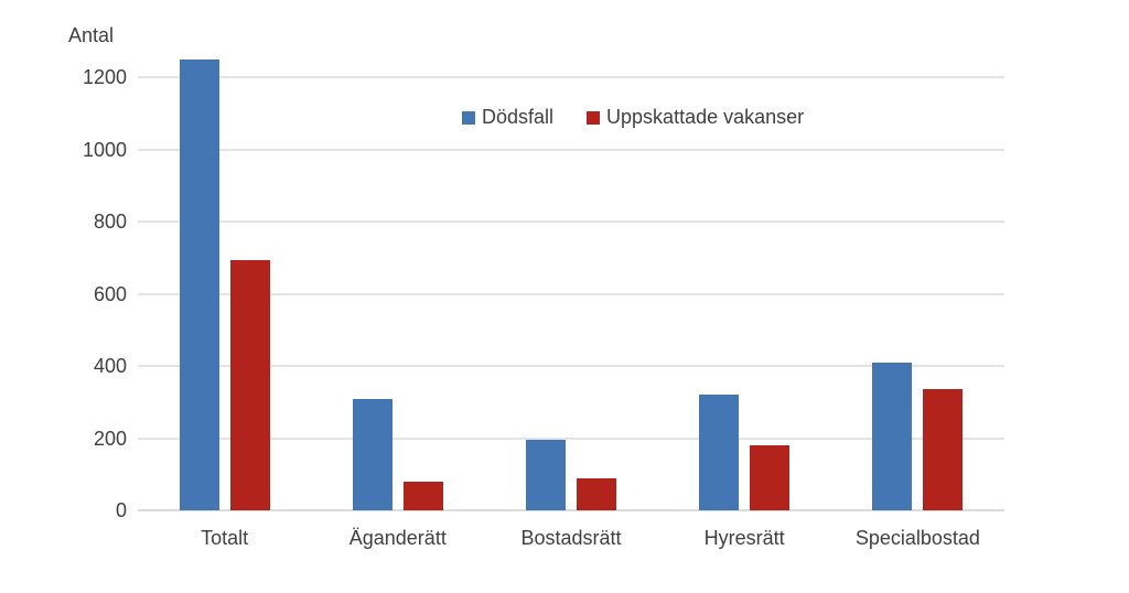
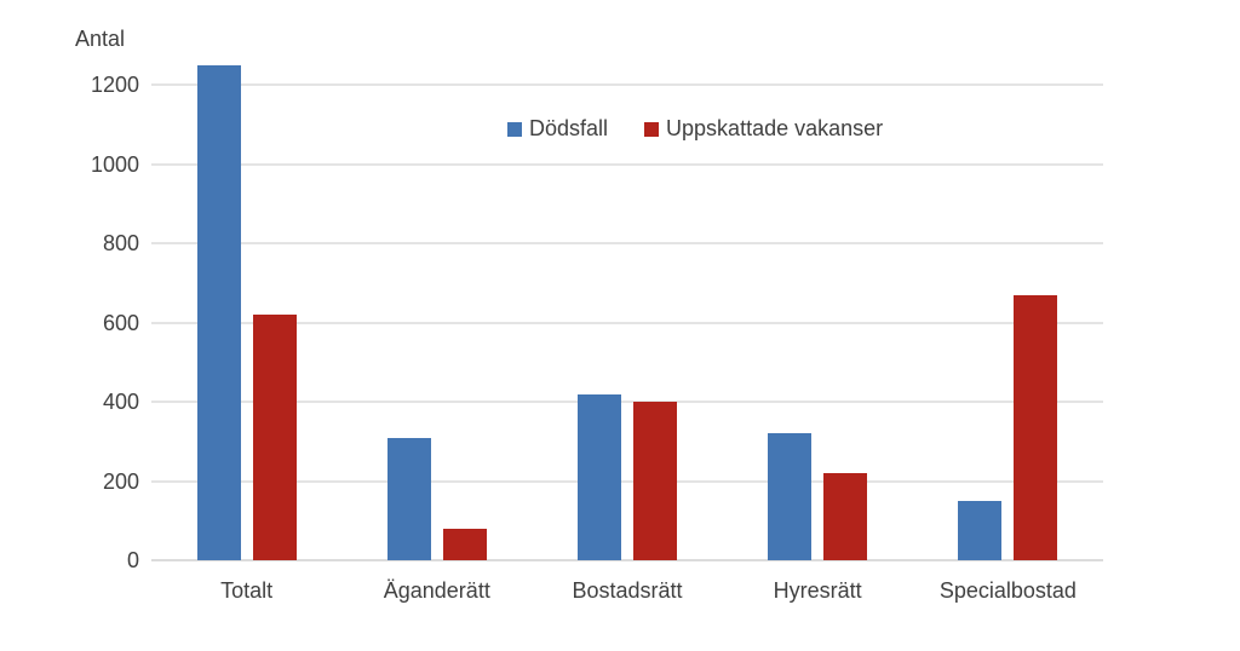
Uppskattade vakanser/Totalt: 700 -> 620
Dödsfall/Bostadsrätt: 200 -> 420
Uppskattade vakanser/Bostadsrätt: 90 -> 400
Uppskattade vakanser/Hyresrätt: 180 -> 220
Dödsfall/Specialbostad: 410 -> 150
Uppskattade vakanser/Specialbostad: 340 -> 670
